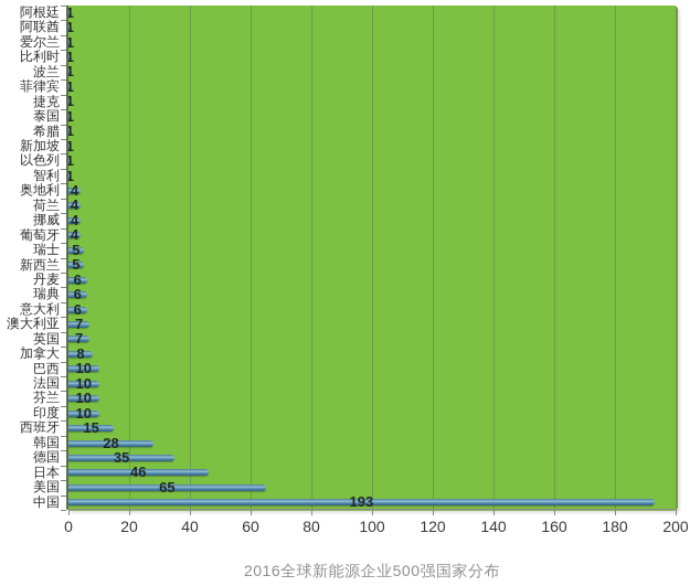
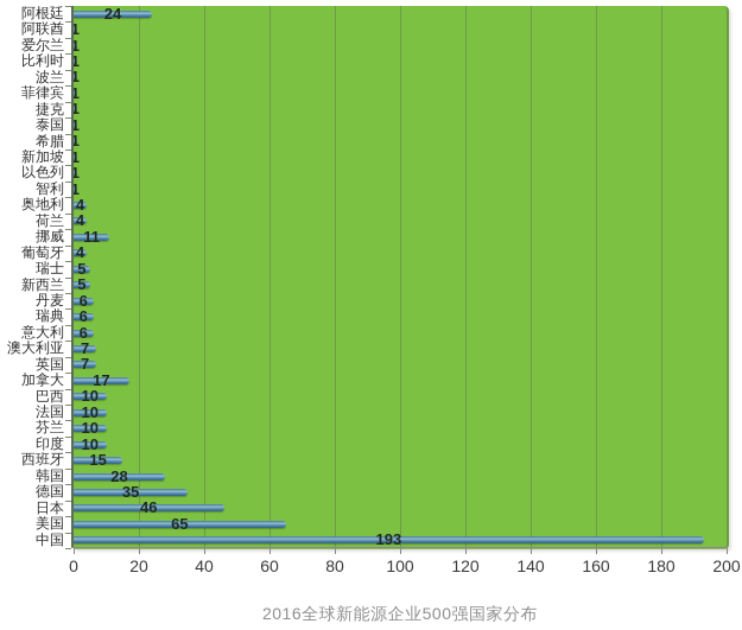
阿根廷: 1 -> 24
挪威: 4 -> 11
加拿大: 8 -> 17
